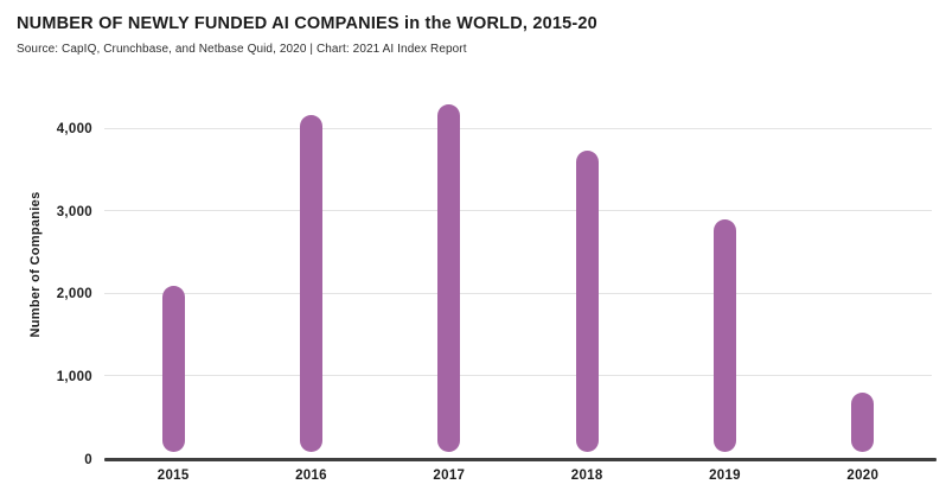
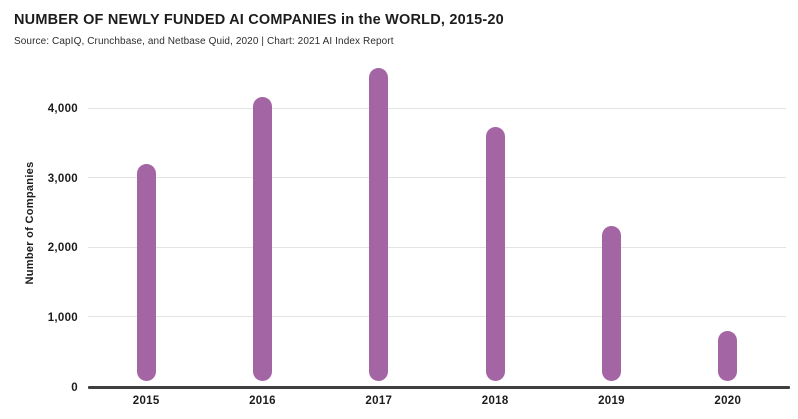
2015: 2100 -> 3200
2017: 4300 -> 4600
2019: 2900 -> 2300
